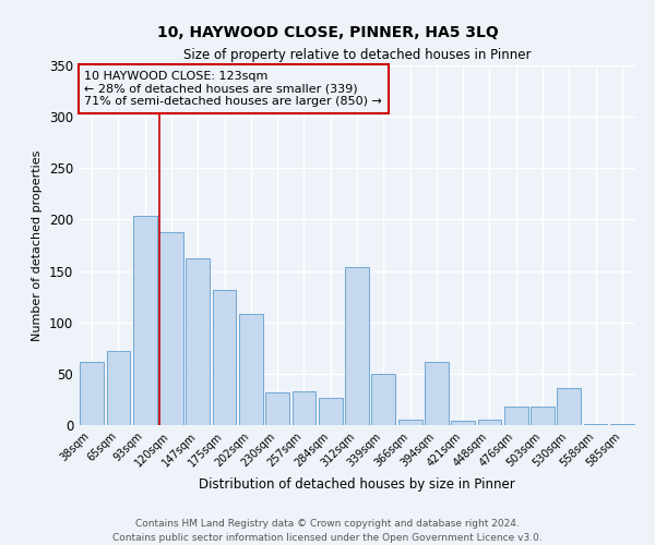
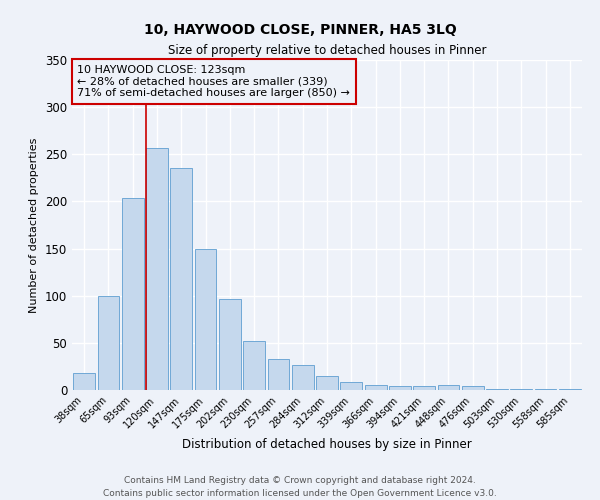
38sqm: 62 -> 18
65sqm: 72 -> 100
120sqm: 188 -> 257
147sqm: 162 -> 235
175sqm: 132 -> 150
202sqm: 108 -> 97
230sqm: 32 -> 52
312sqm: 154 -> 15
339sqm: 50 -> 9
394sqm: 62 -> 4
476sqm: 18 -> 4
503sqm: 18 -> 1
530sqm: 36 -> 1
